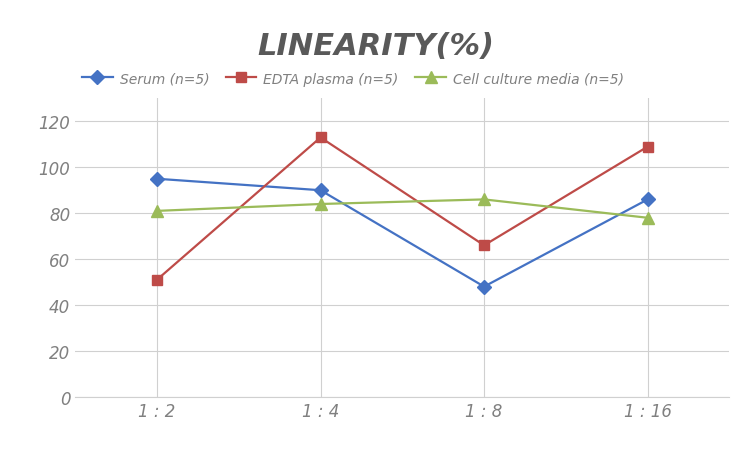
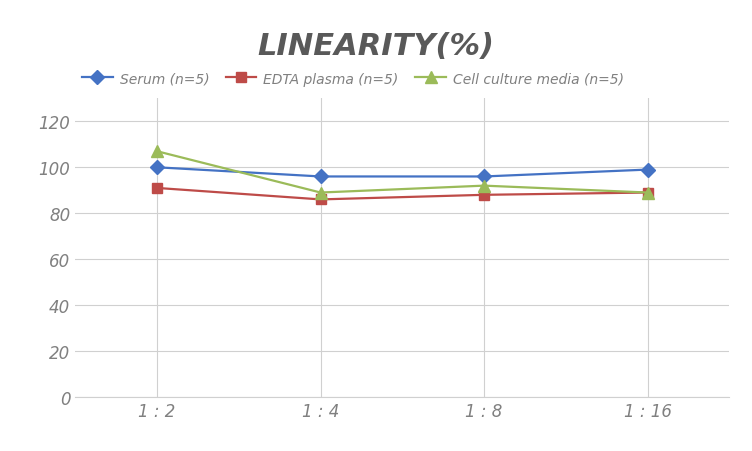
Serum (n=5)/1 : 2: 95 -> 100
EDTA plasma (n=5)/1 : 2: 51 -> 91
Cell culture media (n=5)/1 : 2: 81 -> 107
Serum (n=5)/1 : 4: 90 -> 96
EDTA plasma (n=5)/1 : 4: 113 -> 86
Cell culture media (n=5)/1 : 4: 84 -> 89
Serum (n=5)/1 : 8: 48 -> 96
EDTA plasma (n=5)/1 : 8: 66 -> 88
Cell culture media (n=5)/1 : 8: 86 -> 92
Serum (n=5)/1 : 16: 86 -> 99
EDTA plasma (n=5)/1 : 16: 109 -> 89
Cell culture media (n=5)/1 : 16: 78 -> 89
